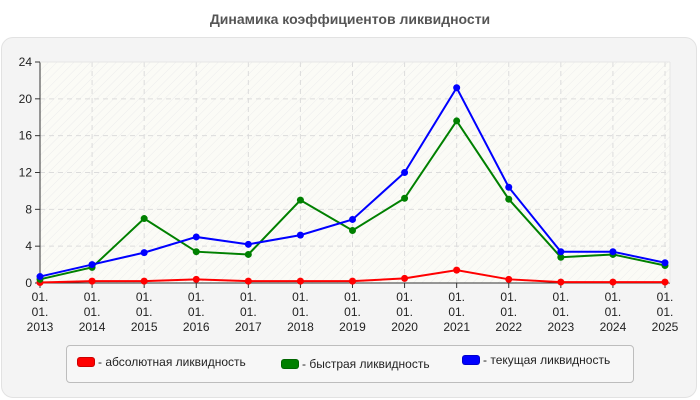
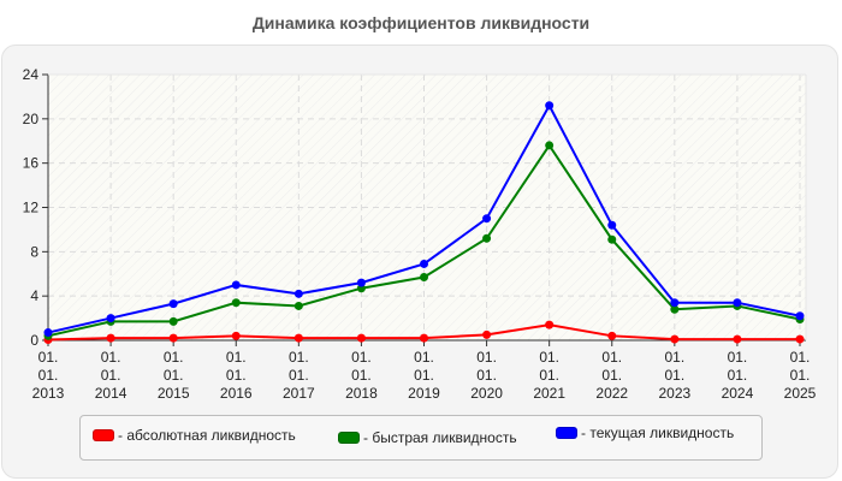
- быстрая ликвидность/01.01.2015: 7 -> 2
- быстрая ликвидность/01.01.2018: 9 -> 5
- текущая ликвидность/01.01.2020: 12 -> 11
